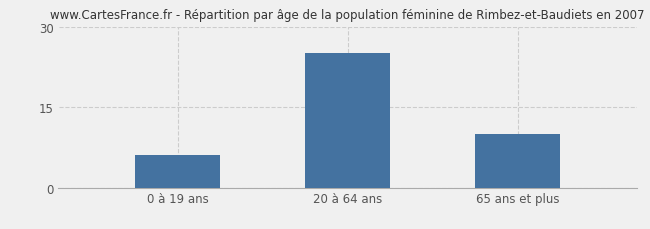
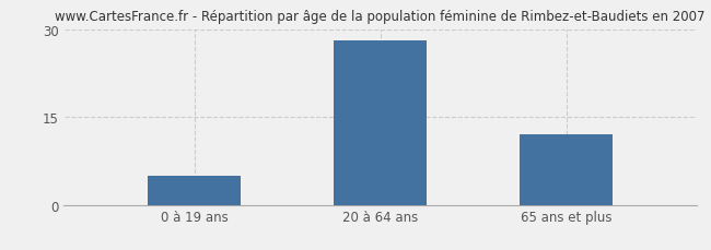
0 à 19 ans: 6 -> 5
20 à 64 ans: 25 -> 28
65 ans et plus: 10 -> 12
